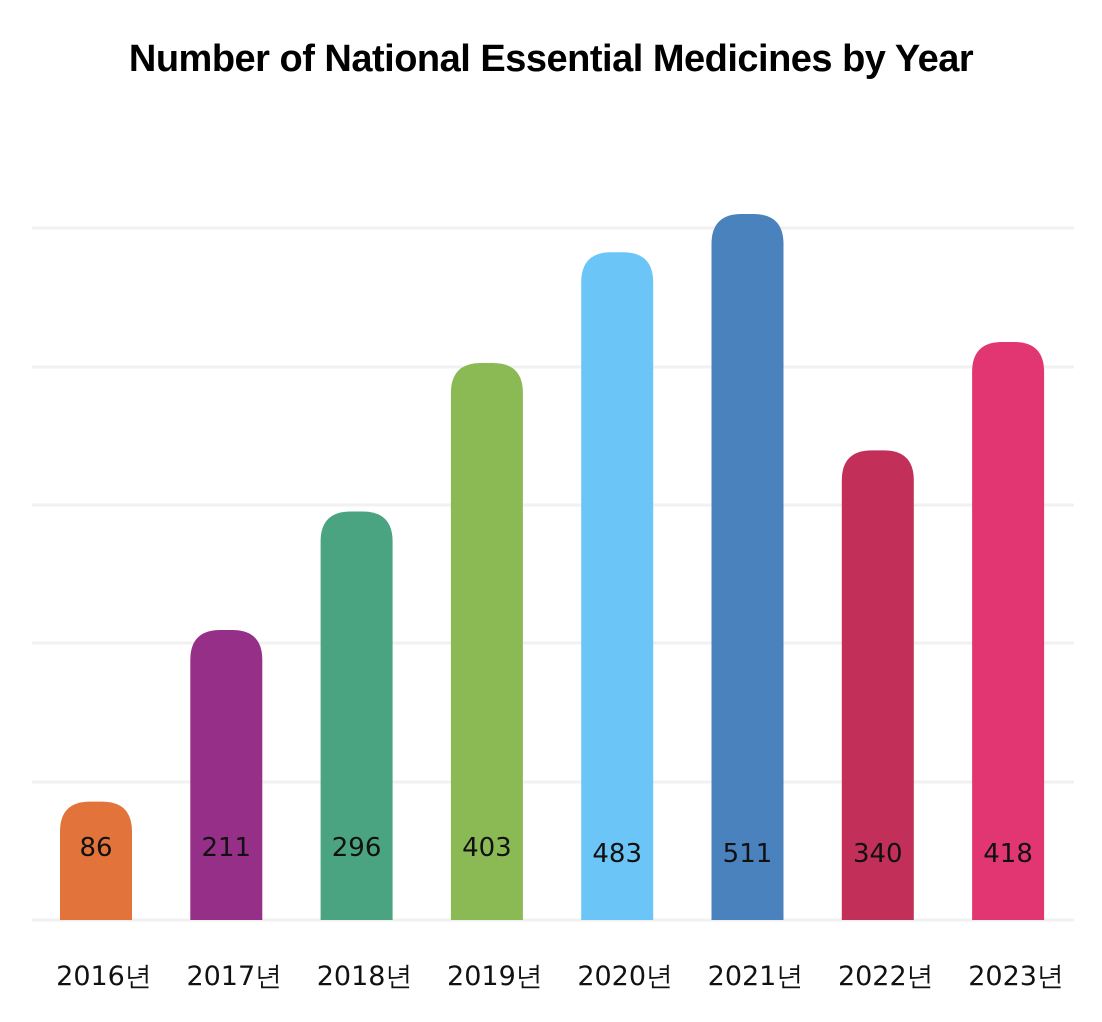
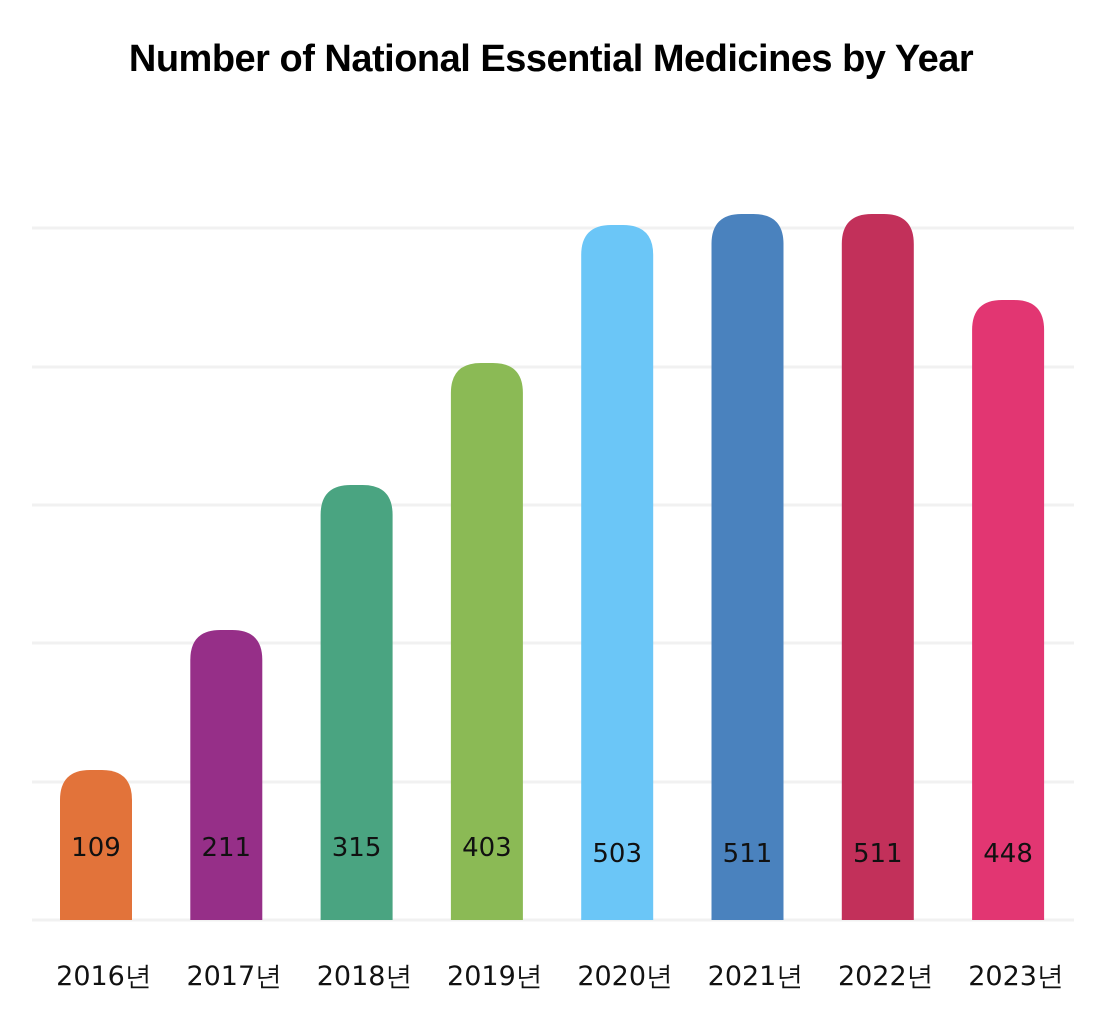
2016년: 86 -> 109
2018년: 296 -> 315
2020년: 483 -> 503
2022년: 340 -> 511
2023년: 418 -> 448
